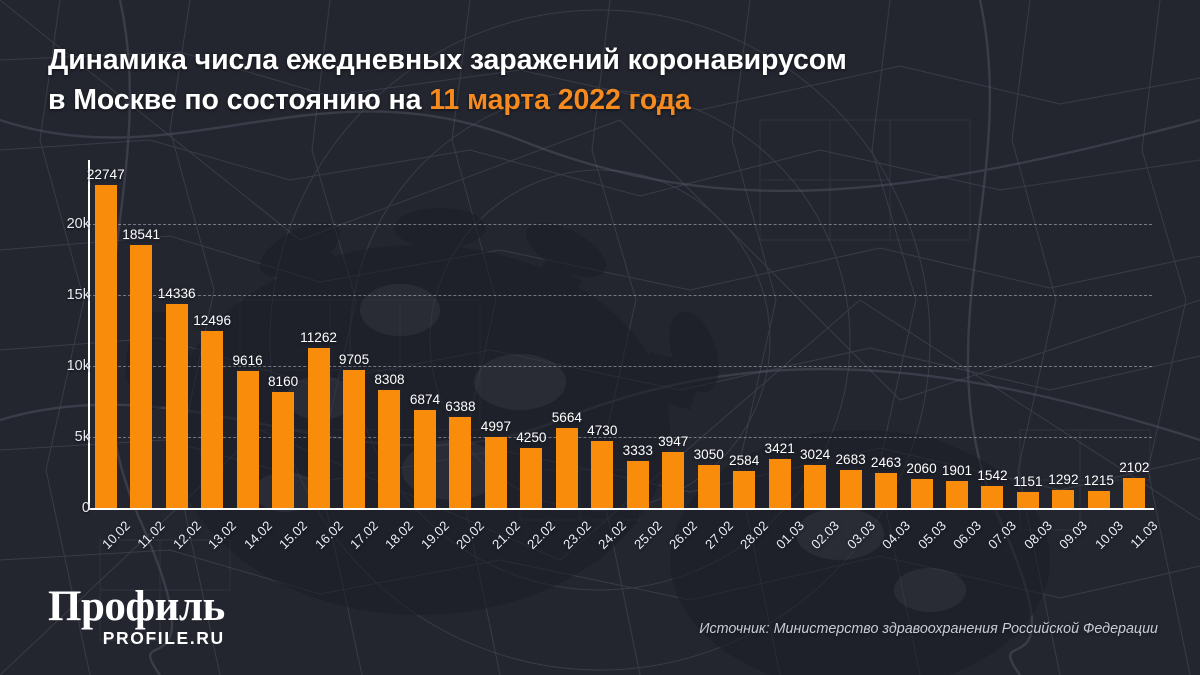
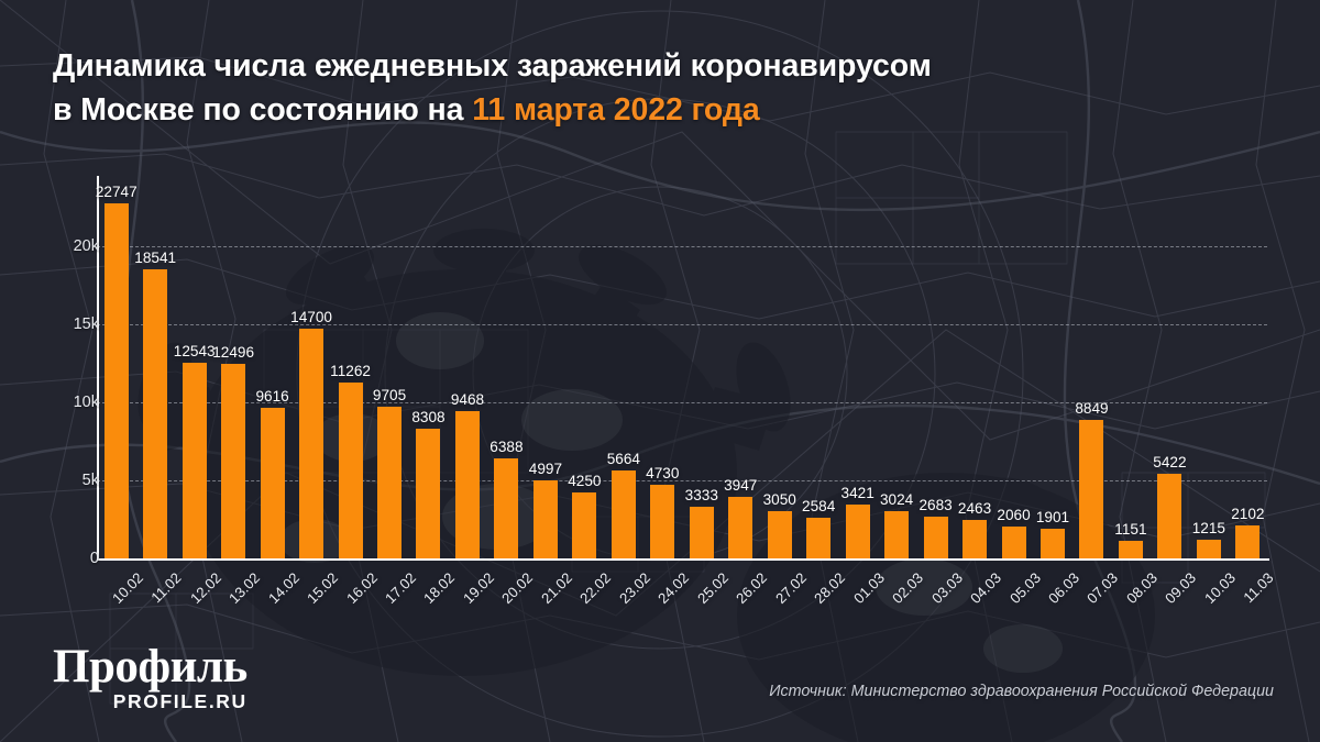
12.02: 14336 -> 12543
15.02: 8160 -> 14700
19.02: 6874 -> 9468
07.03: 1542 -> 8849
09.03: 1292 -> 5422
